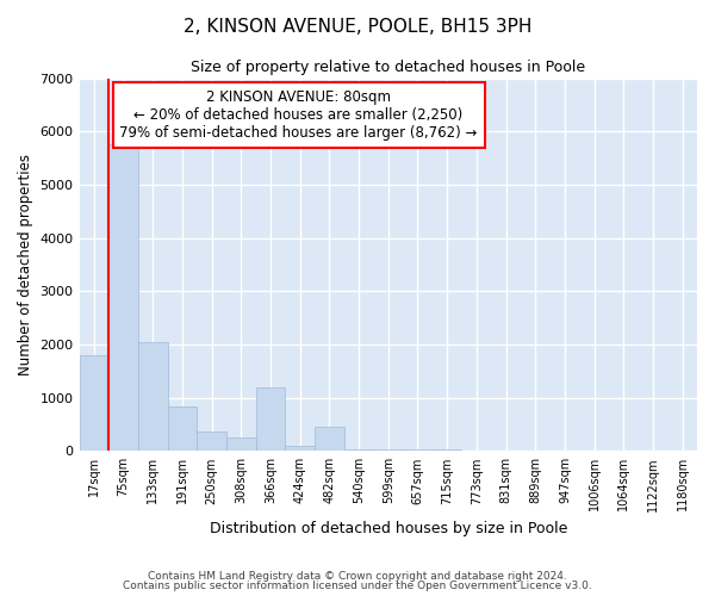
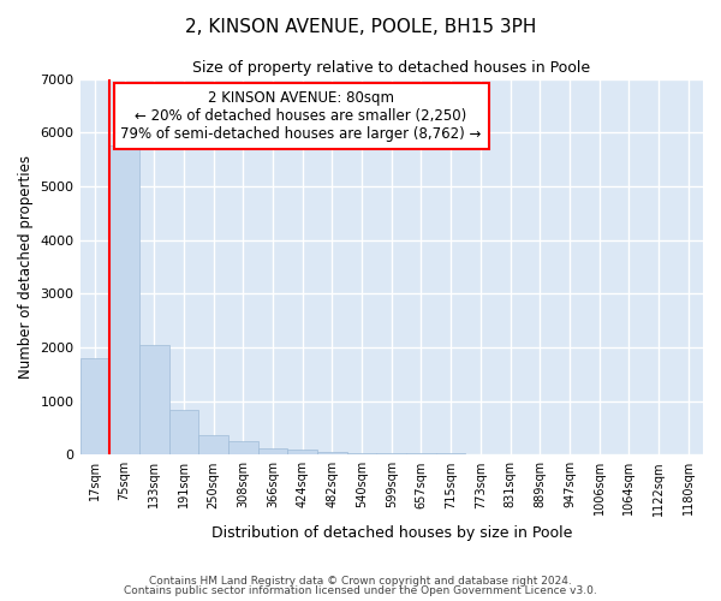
366sqm: 1200 -> 120
482sqm: 450 -> 60
